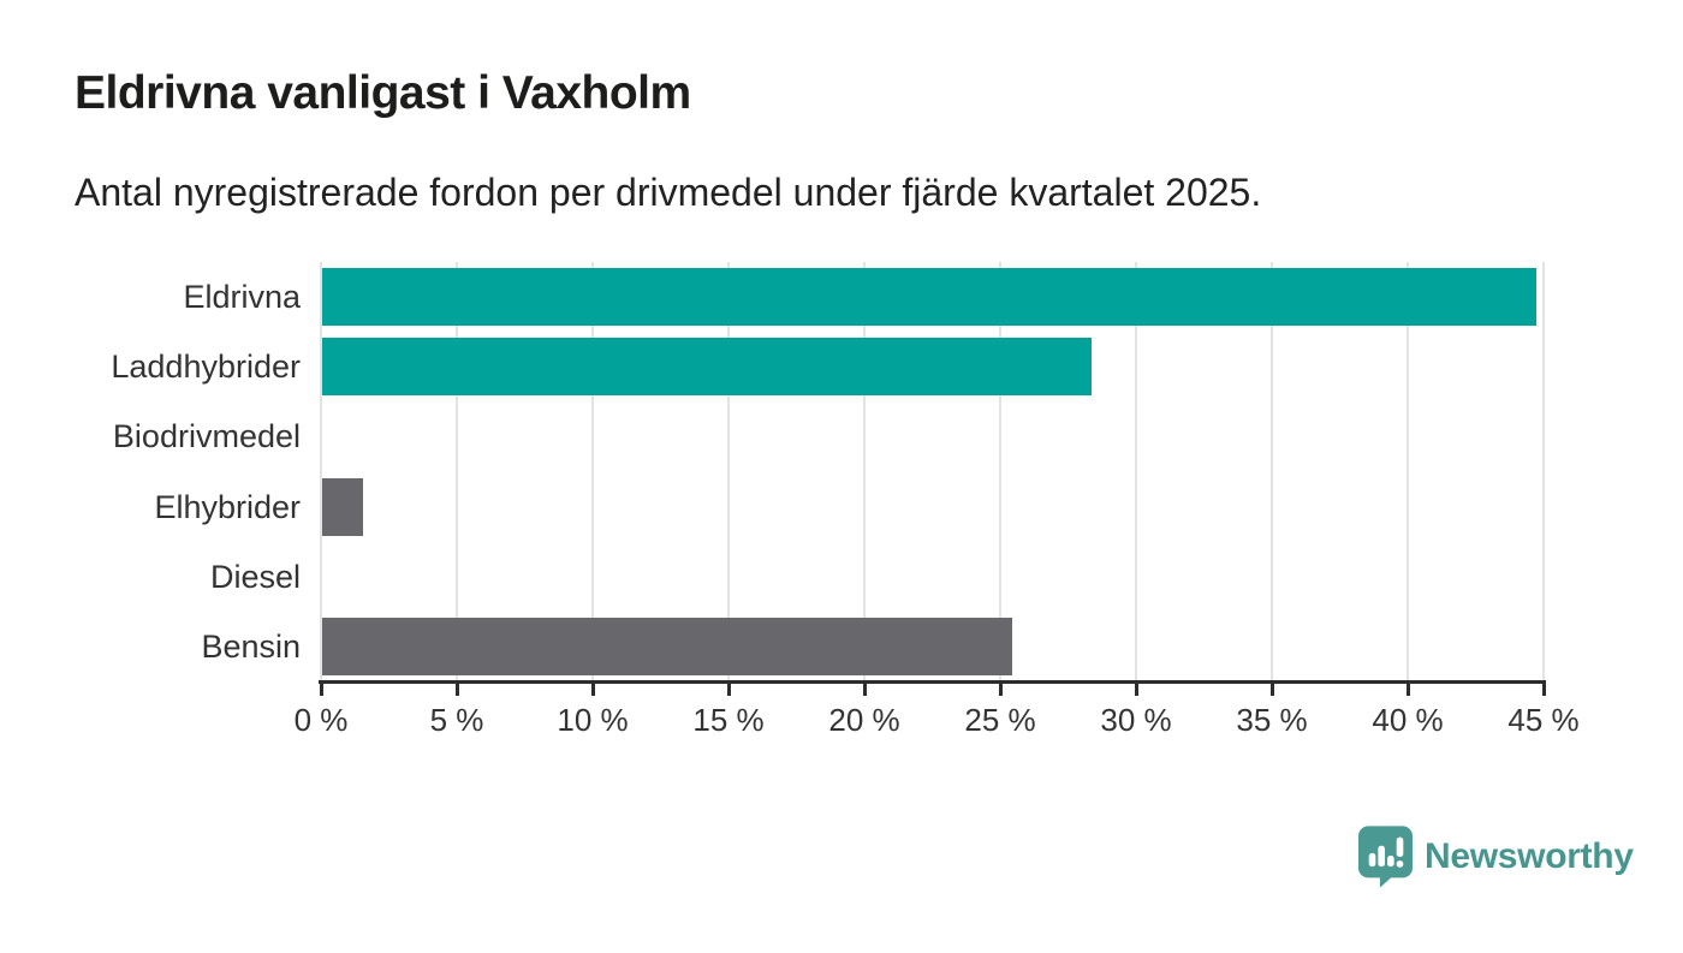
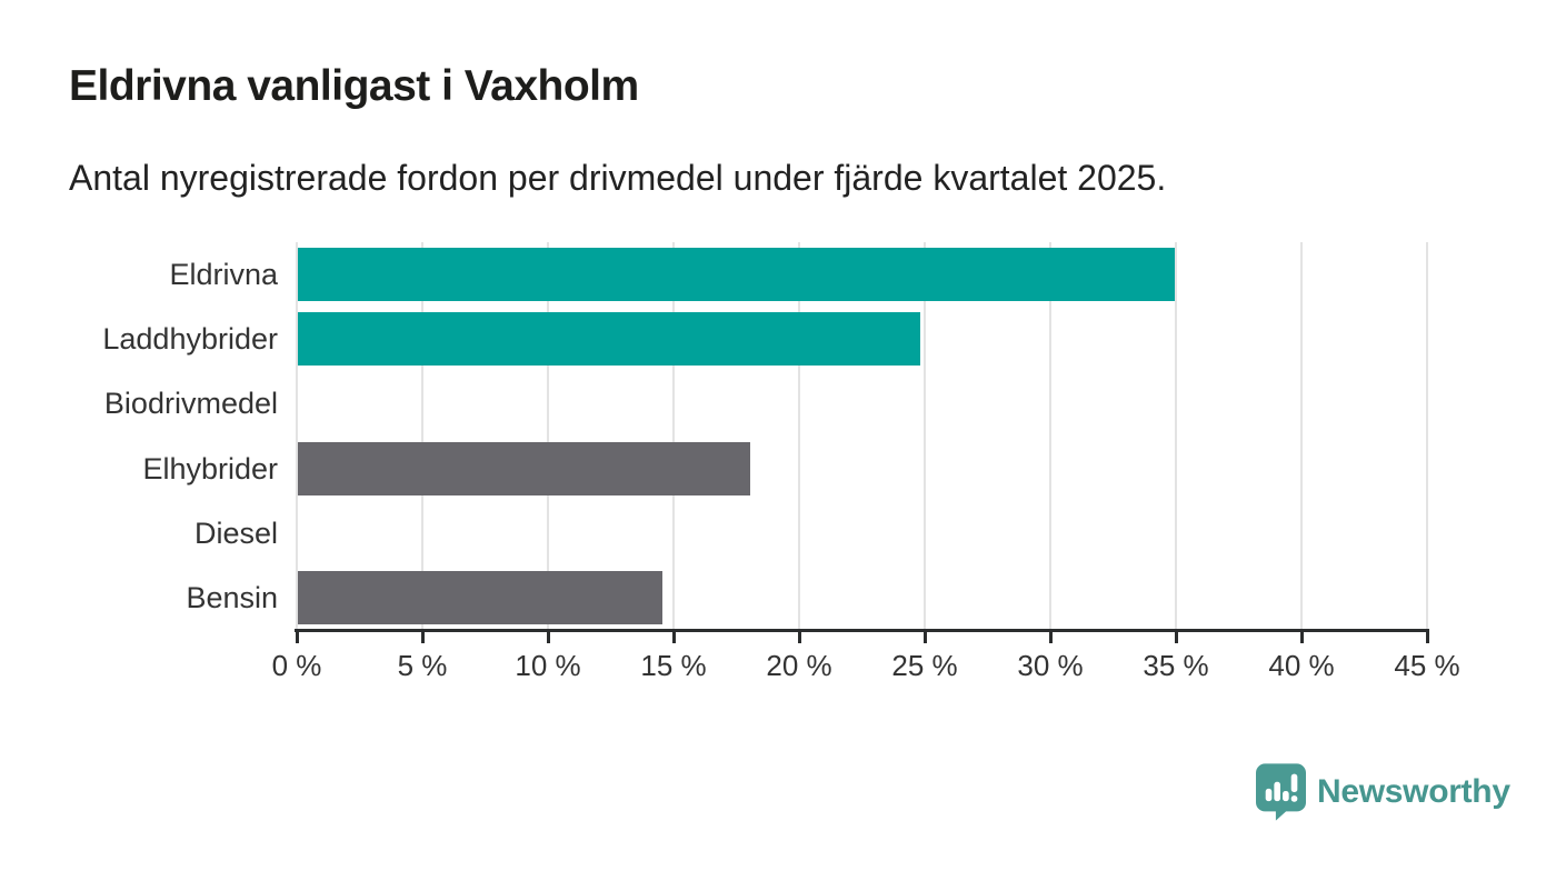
Eldrivna: 44.7% -> 34.9%
Laddhybrider: 28.3% -> 24.8%
Elhybrider: 1.5% -> 18.0%
Bensin: 25.4% -> 14.5%
